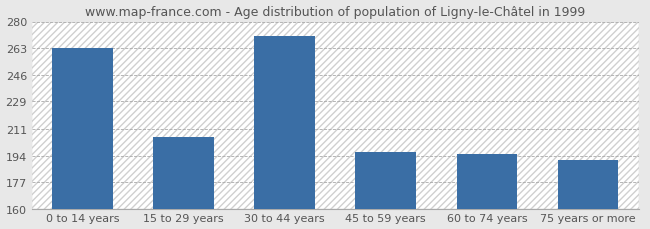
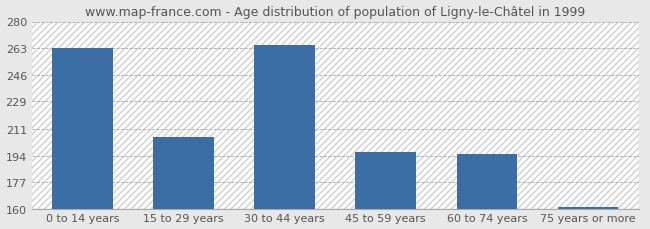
30 to 44 years: 271 -> 265
75 years or more: 191 -> 161
